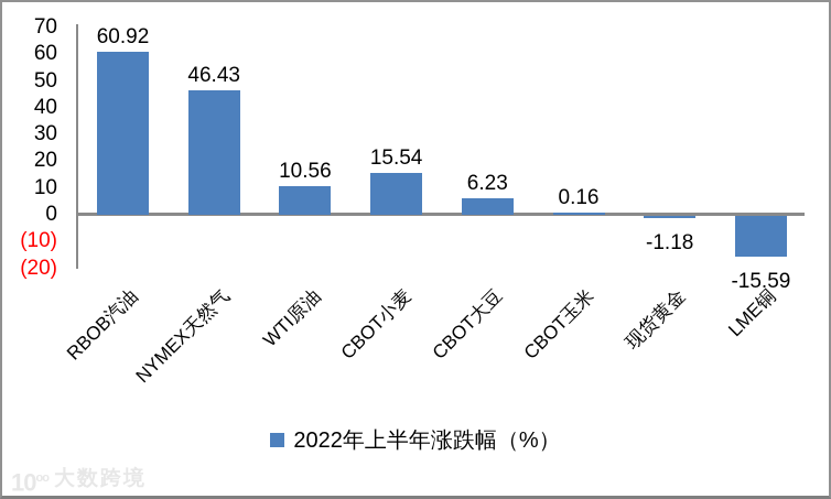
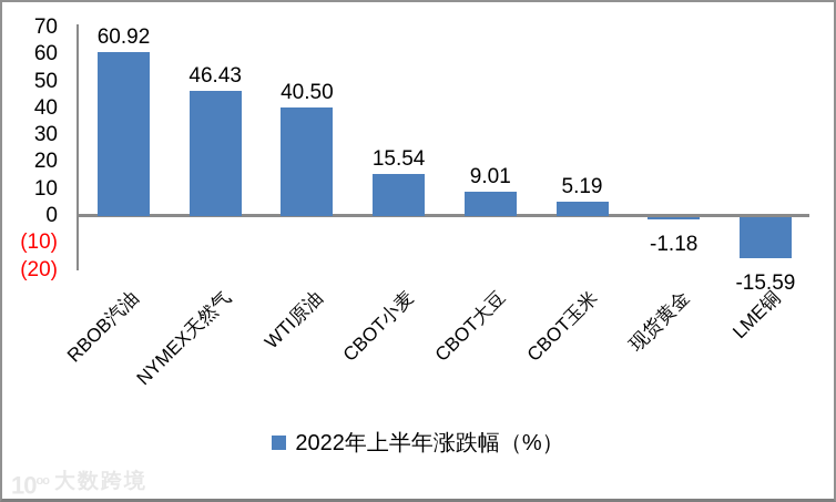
WTI原油: 10.56 -> 40.50
CBOT大豆: 6.23 -> 9.01
CBOT玉米: 0.16 -> 5.19
